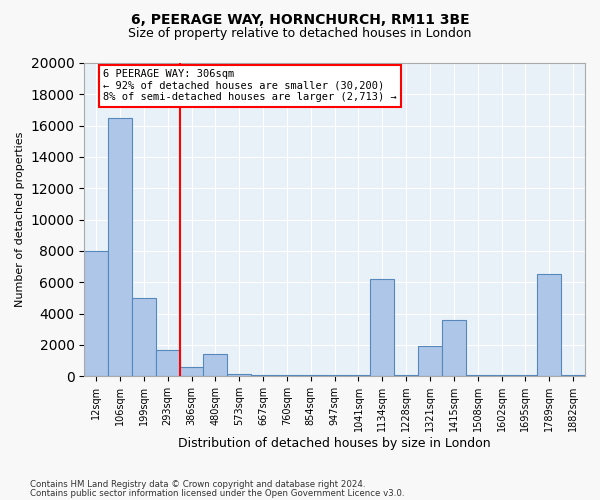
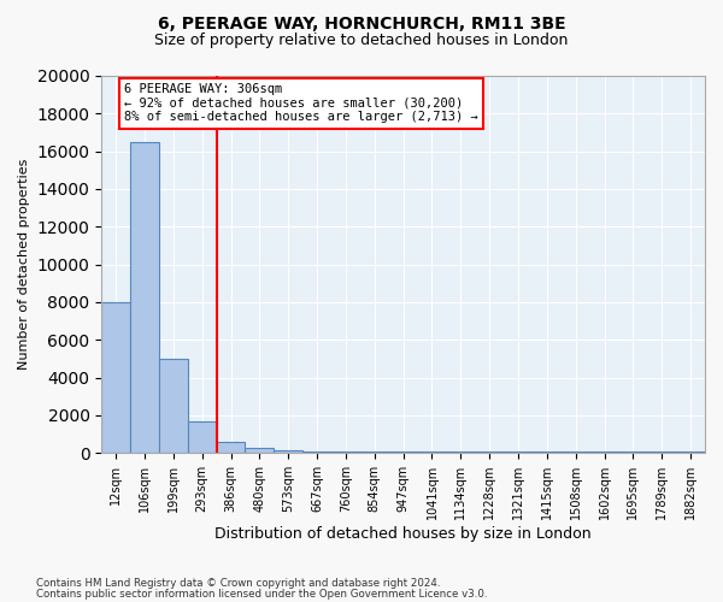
480sqm: 1400 -> 300
1134sqm: 6200 -> 0
1321sqm: 1900 -> 0
1415sqm: 3600 -> 0
1789sqm: 6500 -> 0
